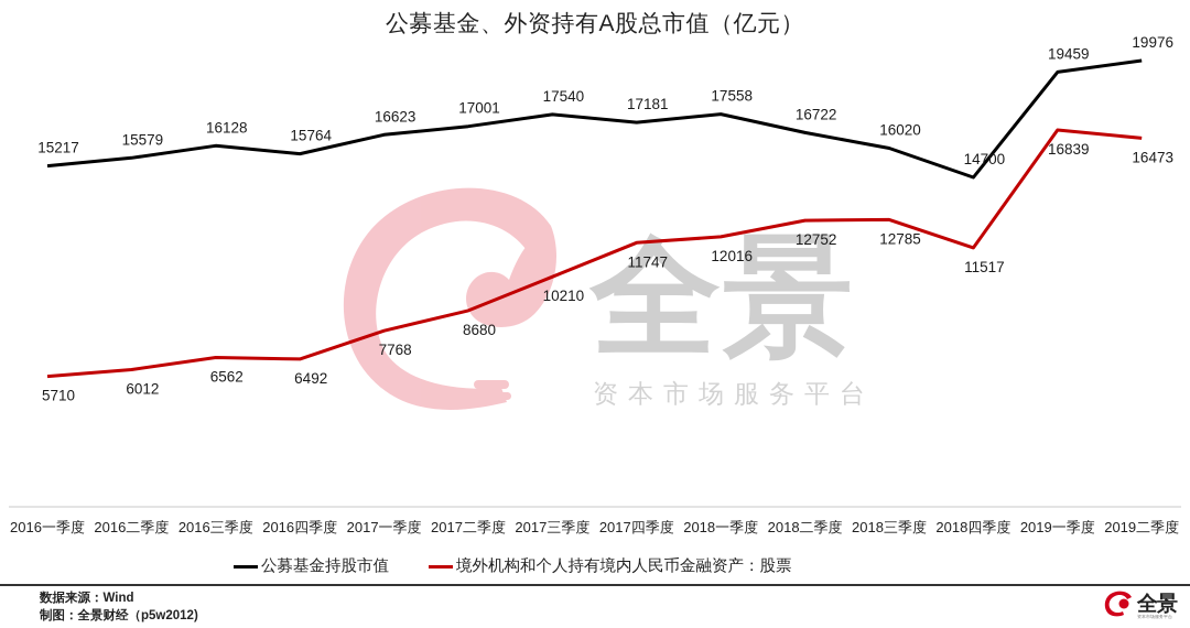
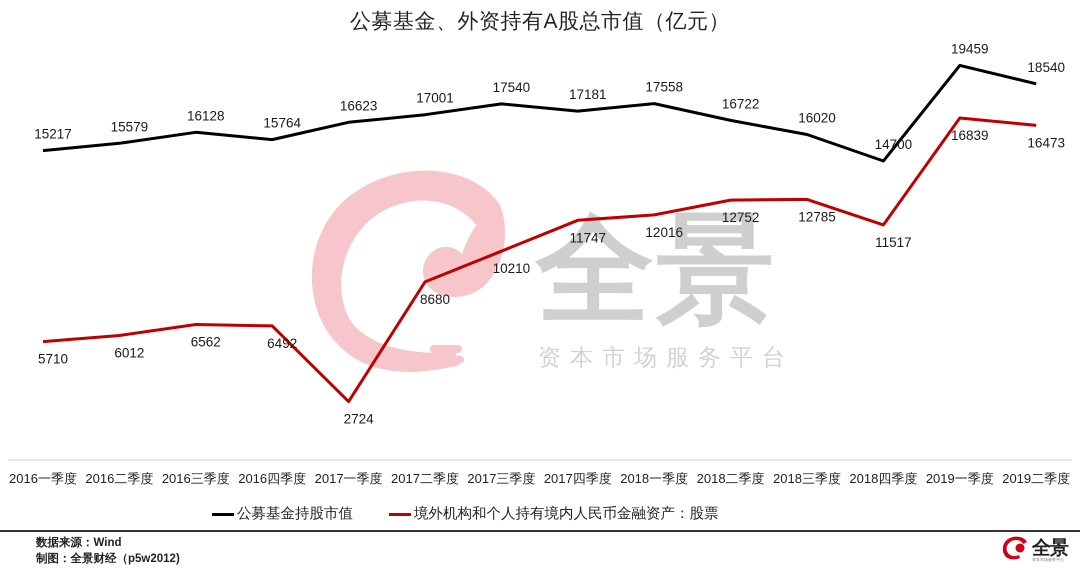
境外机构和个人持有境内人民币金融资产：股票/2017一季度: 7768 -> 2724
公募基金持股市值/2019二季度: 19976 -> 18540
